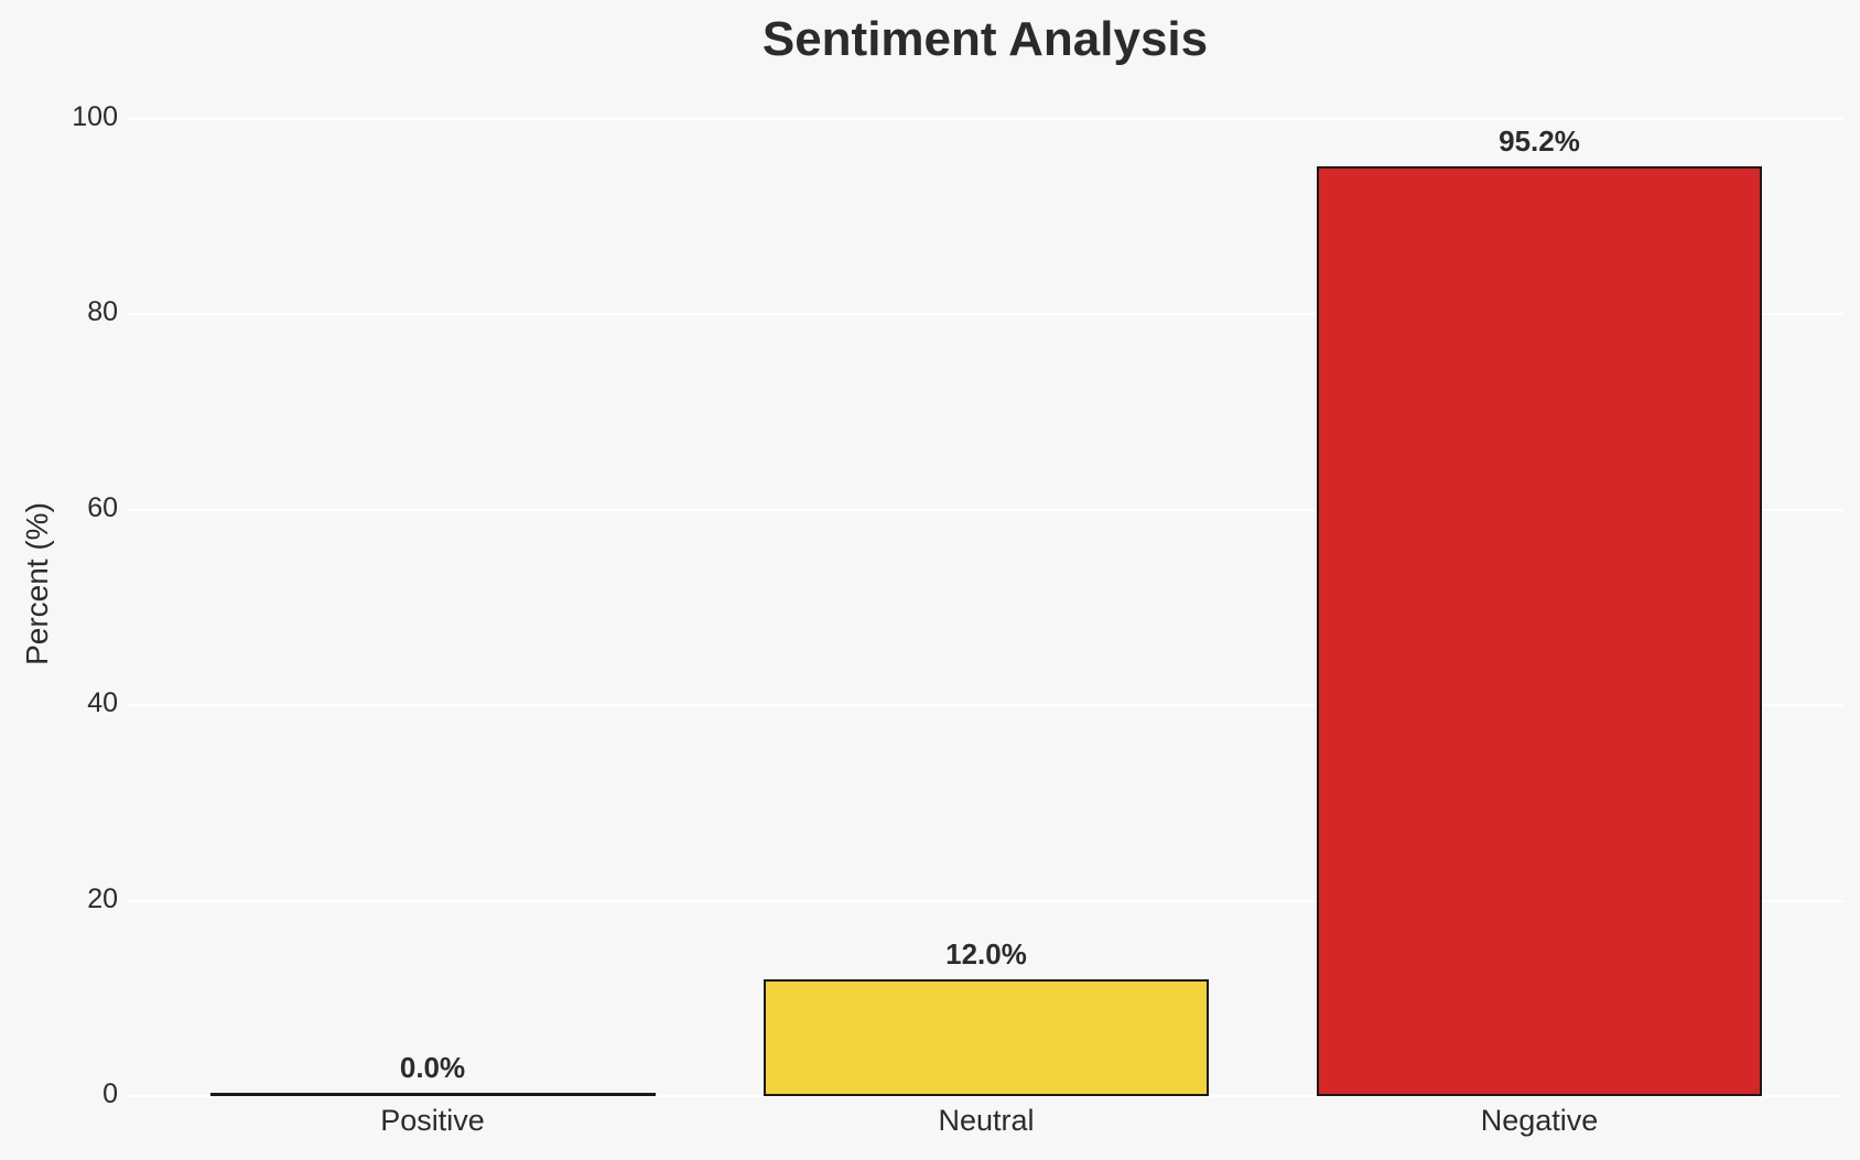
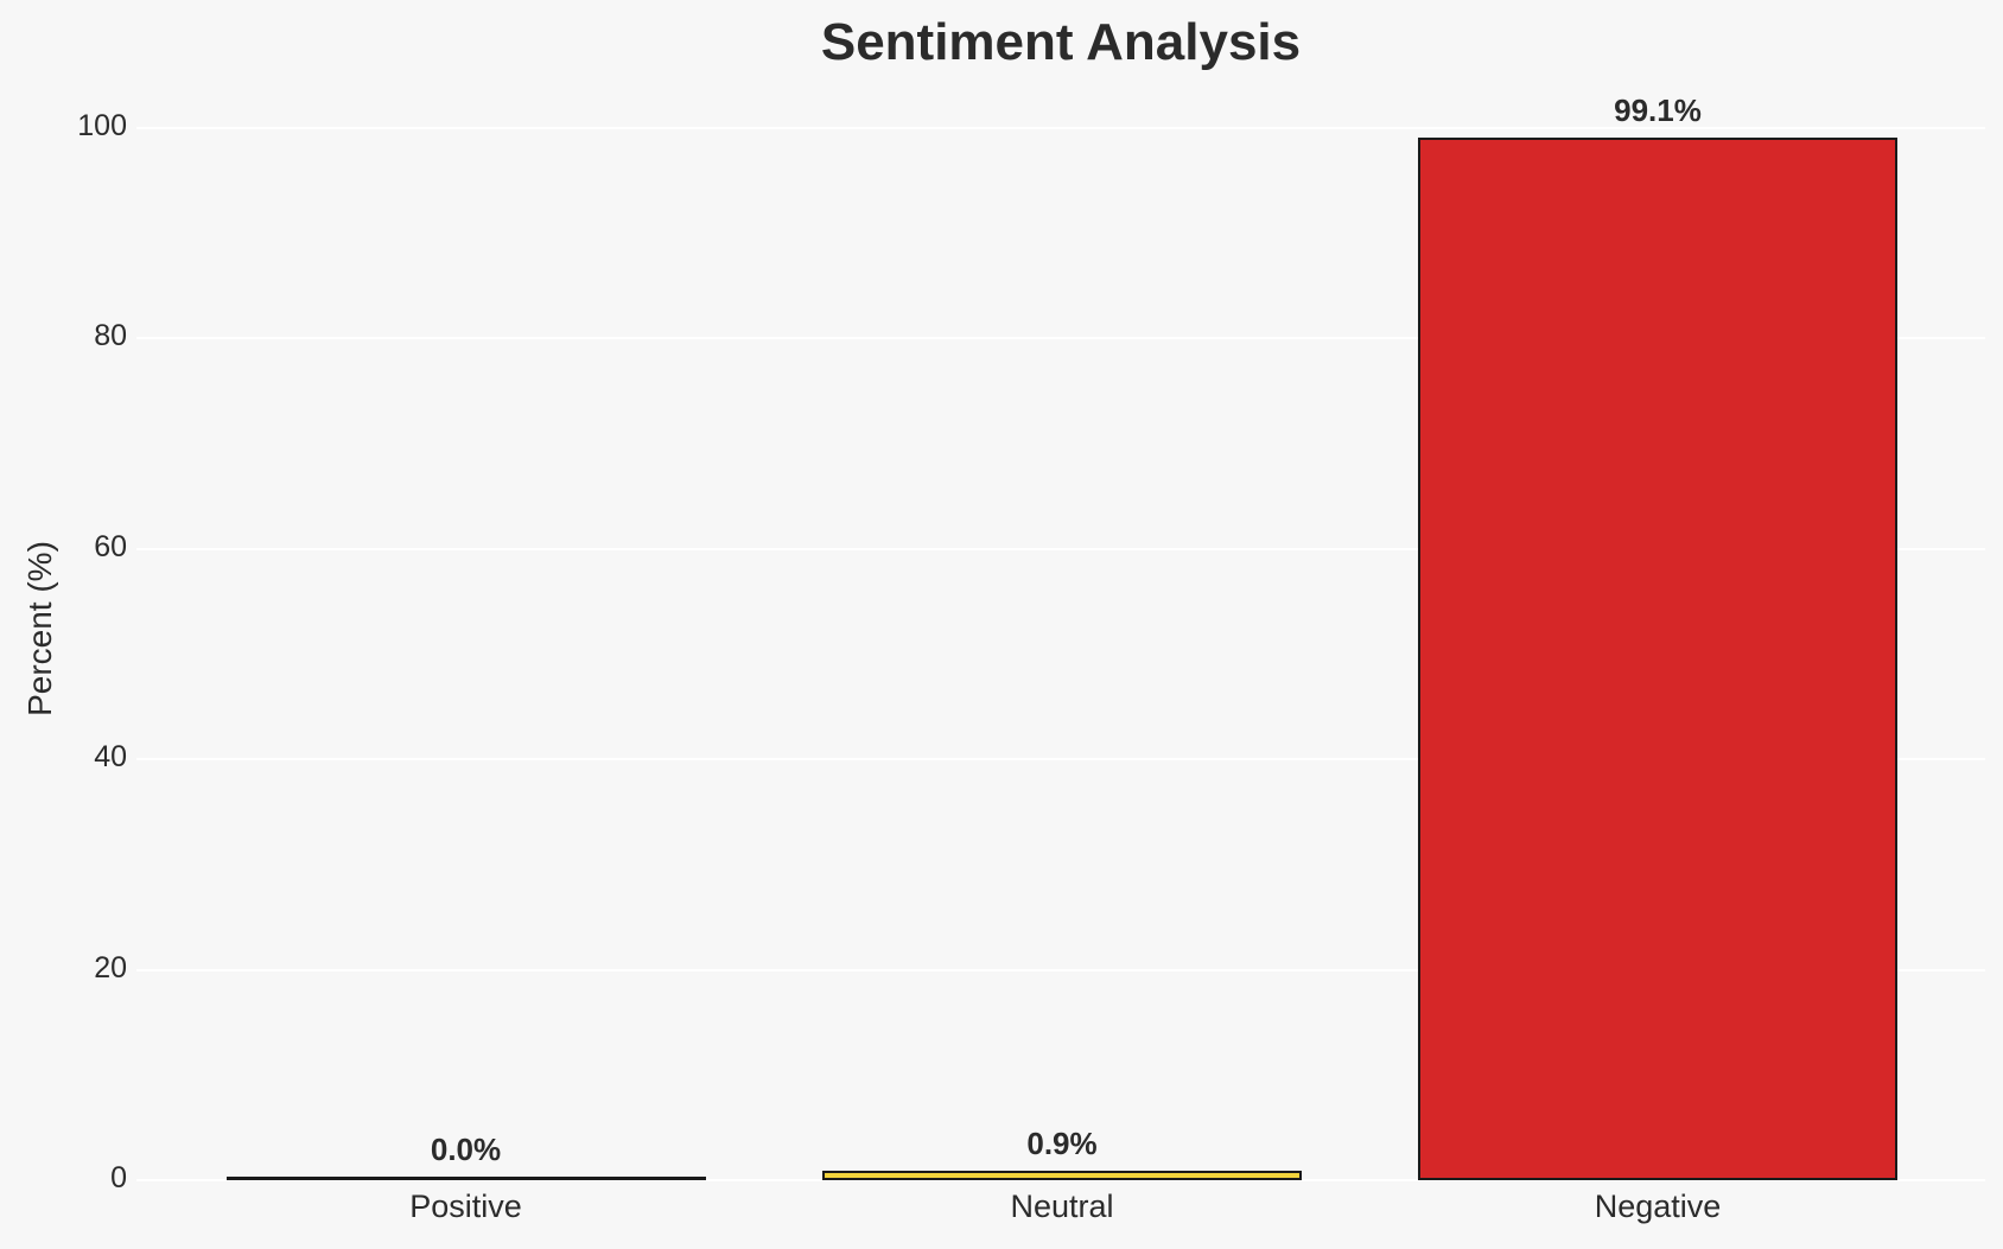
Neutral: 12.0% -> 0.9%
Negative: 95.2% -> 99.1%
